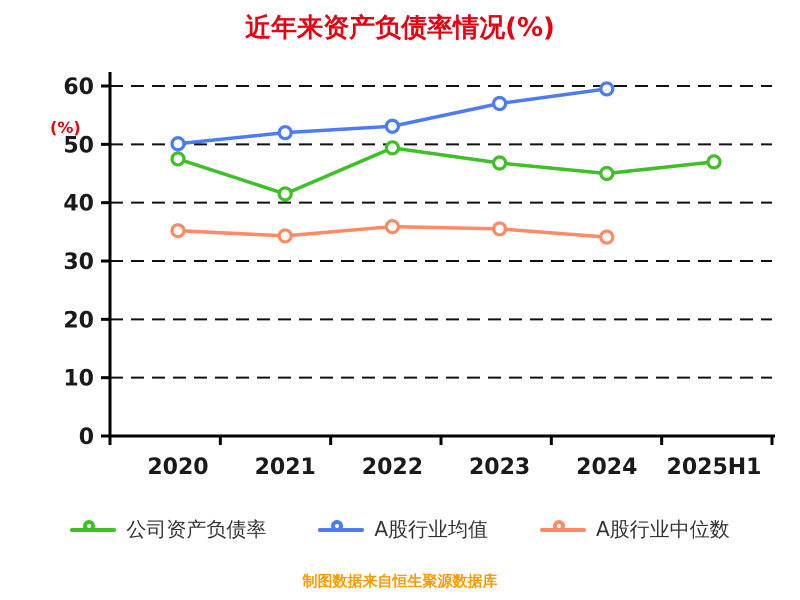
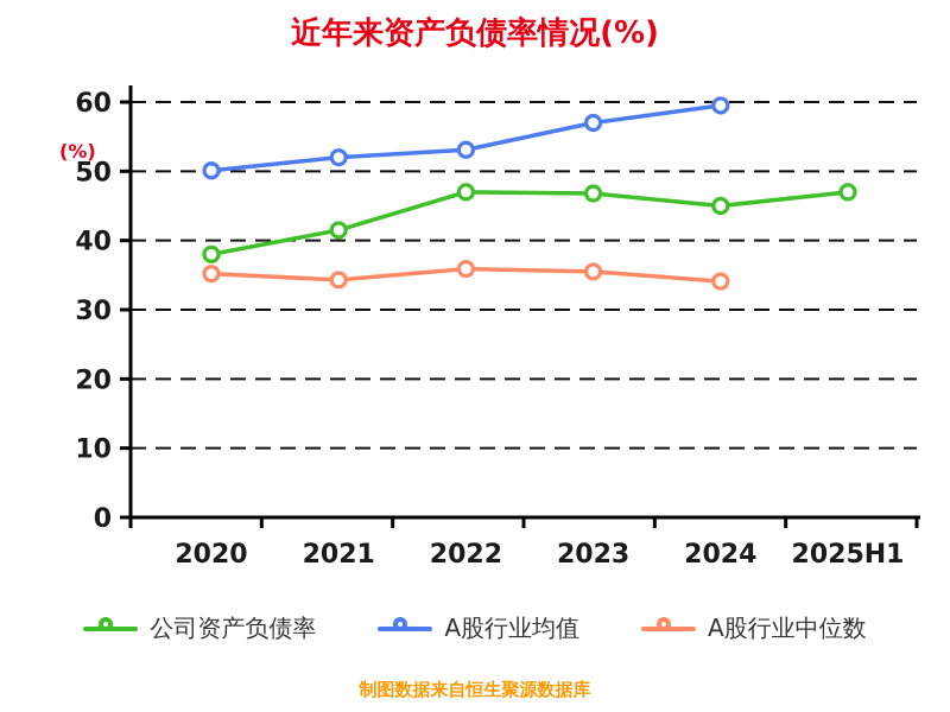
公司资产负债率/2020: 48 -> 38
公司资产负债率/2022: 49 -> 47
